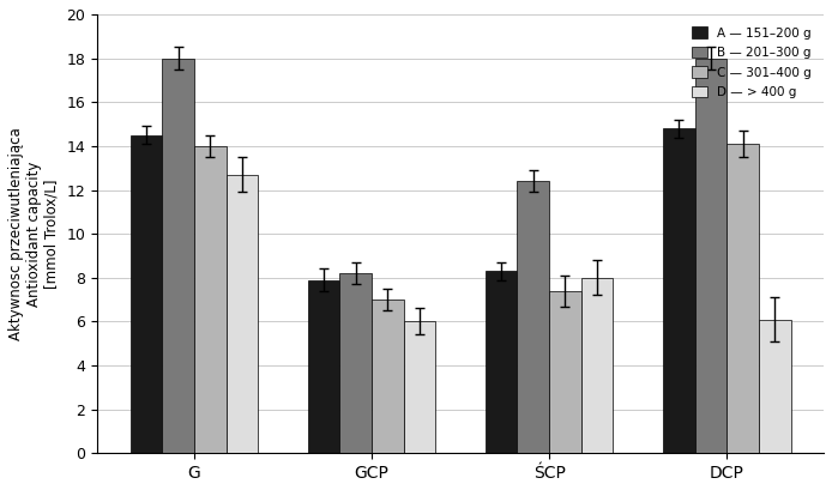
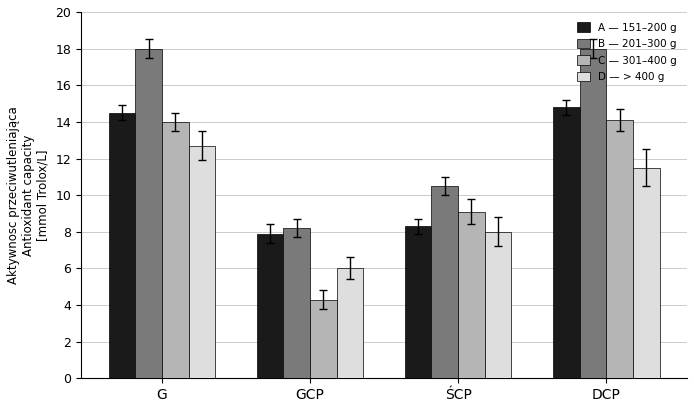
C — 301–400 g/GCP: 7.0 -> 4.3
B — 201–300 g/ŚCP: 12.4 -> 10.5
C — 301–400 g/ŚCP: 7.4 -> 9.1
D — > 400 g/DCP: 6.1 -> 11.5
